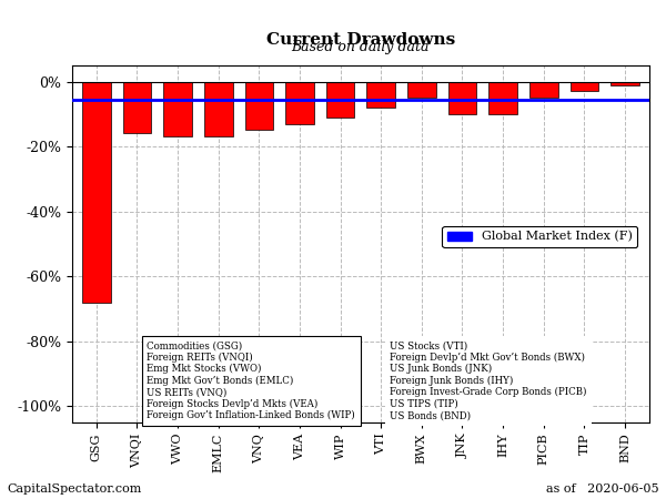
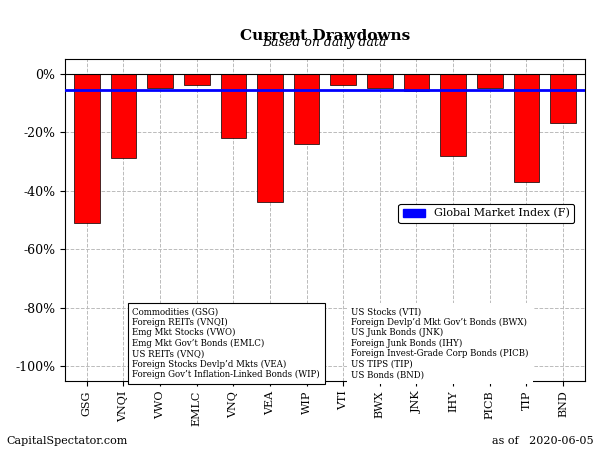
GSG: -68% -> -51%
VNQI: -16% -> -29%
VWO: -17% -> -5%
EMLC: -17% -> -4%
VNQ: -15% -> -22%
VEA: -13% -> -44%
WIP: -11% -> -24%
VTI: -8% -> -4%
JNK: -10% -> -6%
IHY: -10% -> -28%
TIP: -3% -> -37%
BND: -1% -> -17%
